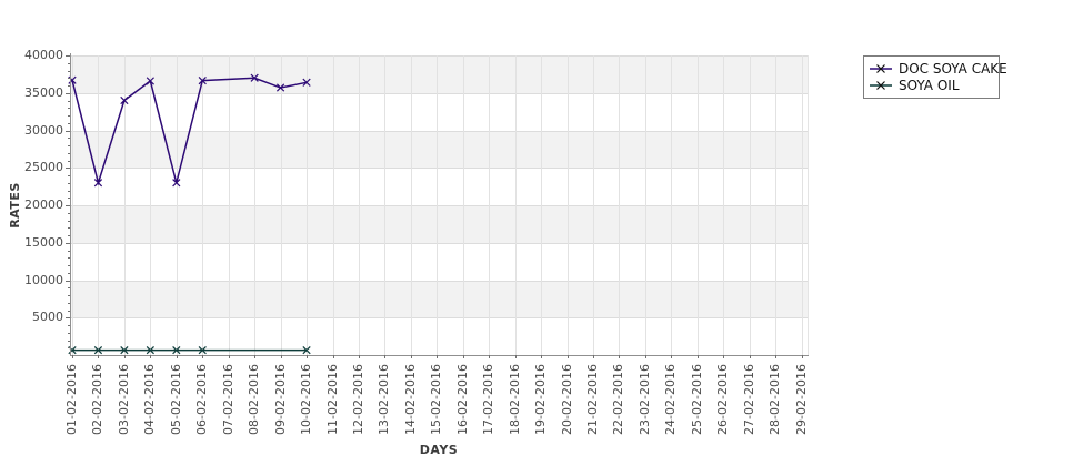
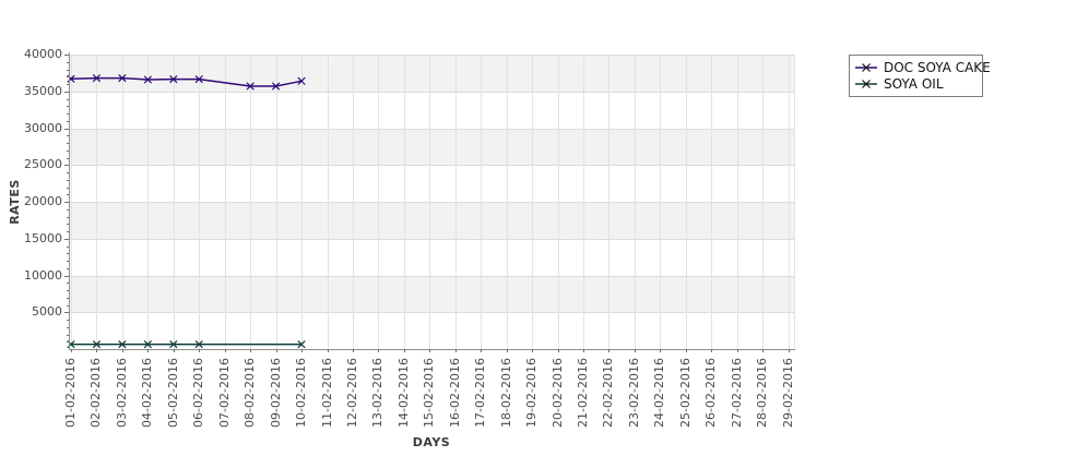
DOC SOYA CAKE/02-02-2016: 23000 -> 37000
DOC SOYA CAKE/03-02-2016: 34000 -> 37000
DOC SOYA CAKE/05-02-2016: 23000 -> 37000
DOC SOYA CAKE/08-02-2016: 37000 -> 36000
